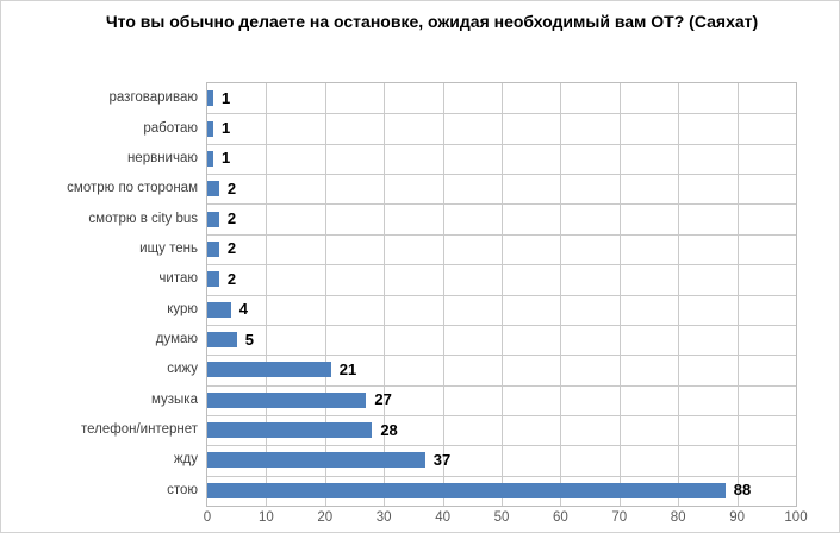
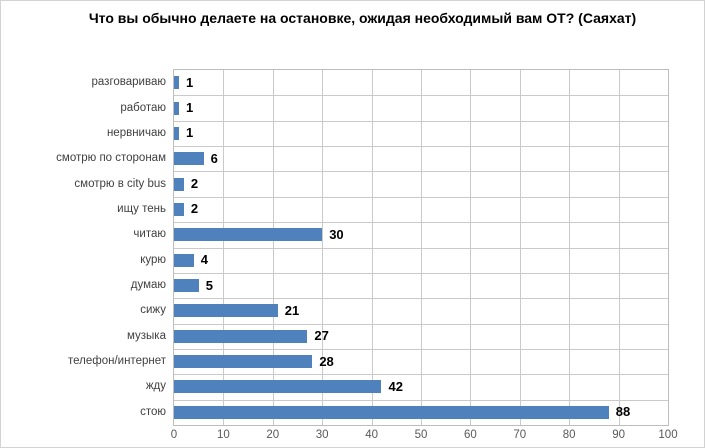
смотрю по сторонам: 2 -> 6
читаю: 2 -> 30
жду: 37 -> 42
